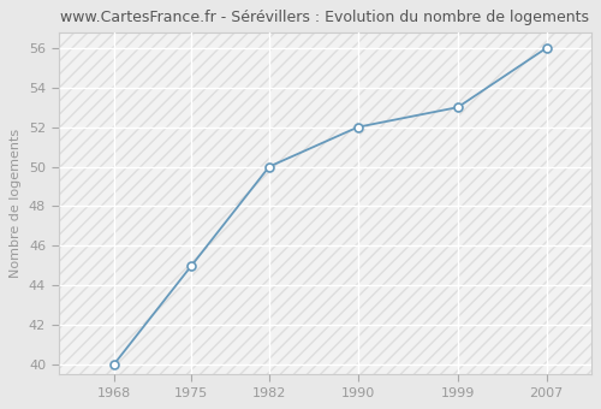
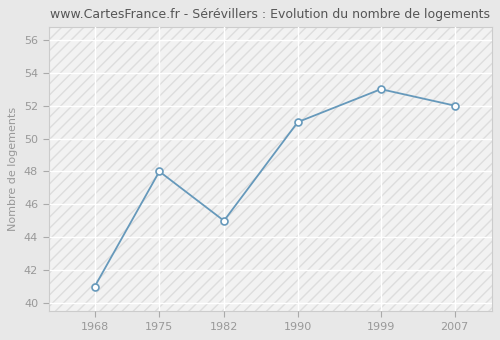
1968: 40 -> 41
1975: 45 -> 48
1982: 50 -> 45
1990: 52 -> 51
2007: 56 -> 52
